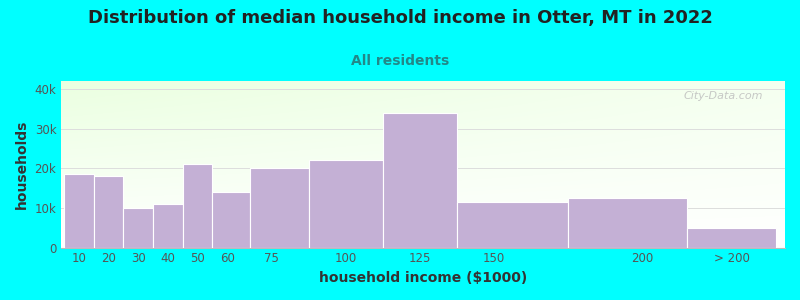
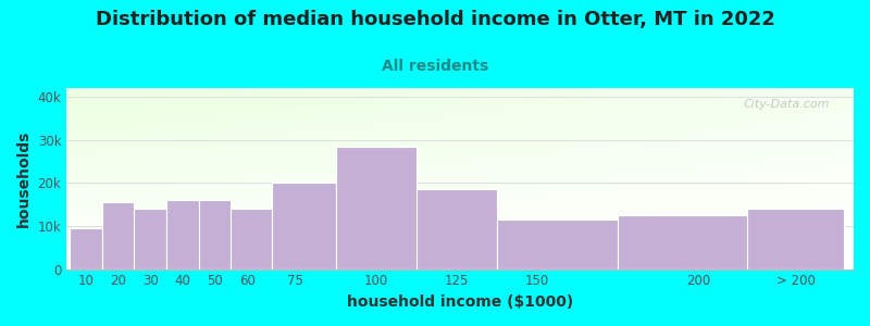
10: 18.5k -> 9.5k
20: 18.0k -> 15.5k
30: 10.0k -> 14.0k
40: 11.0k -> 16.0k
50: 21.0k -> 16.0k
100: 22.0k -> 28.5k
125: 34.0k -> 18.5k
> 200: 5.0k -> 14.0k
